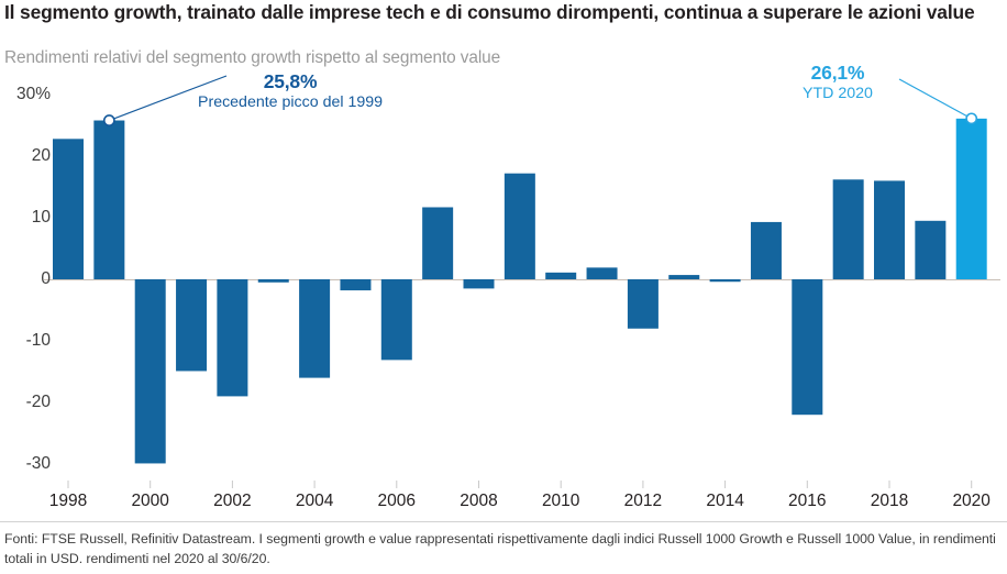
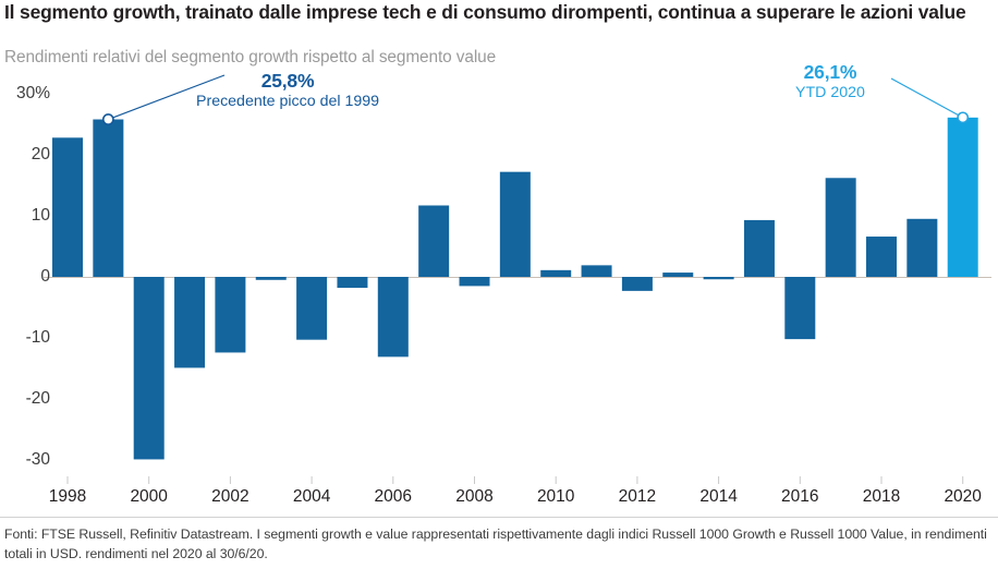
2002: -19% -> -12%
2004: -16% -> -10%
2012: -8% -> -2%
2016: -22% -> -10%
2018: 16% -> 7%
